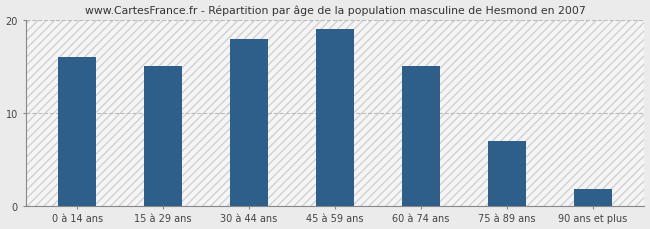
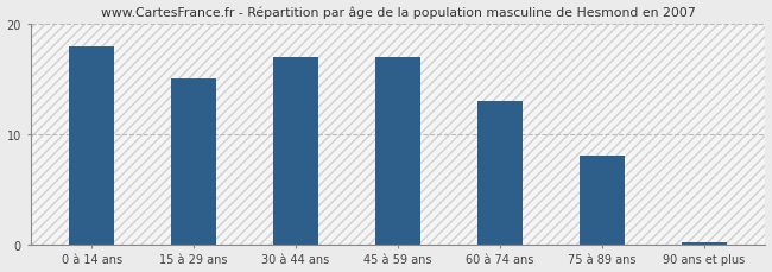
0 à 14 ans: 16.0 -> 18.0
30 à 44 ans: 18.0 -> 17.0
45 à 59 ans: 19.0 -> 17.0
60 à 74 ans: 15.0 -> 13.0
75 à 89 ans: 7.0 -> 8.0
90 ans et plus: 1.8 -> 0.2
